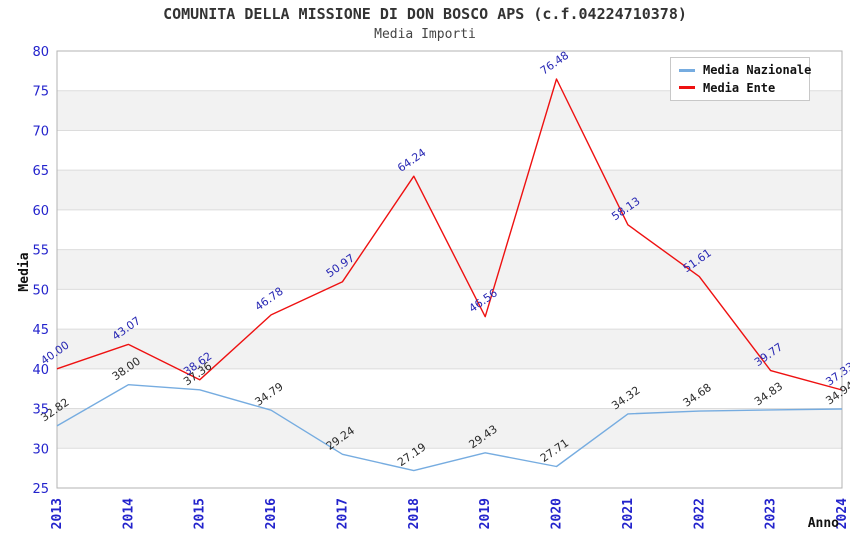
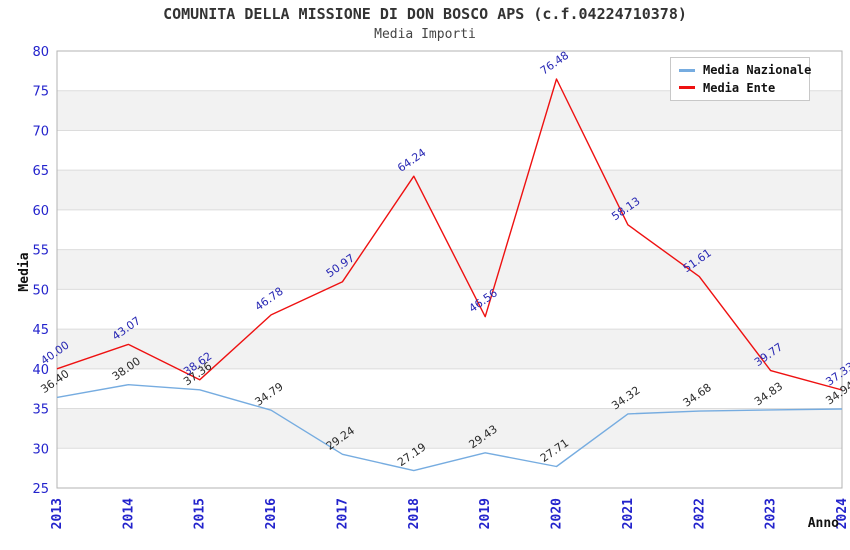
Media Nazionale/2013: 32.82 -> 36.40
